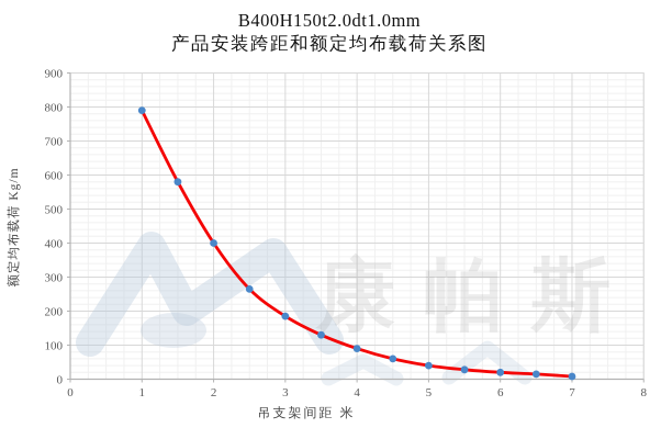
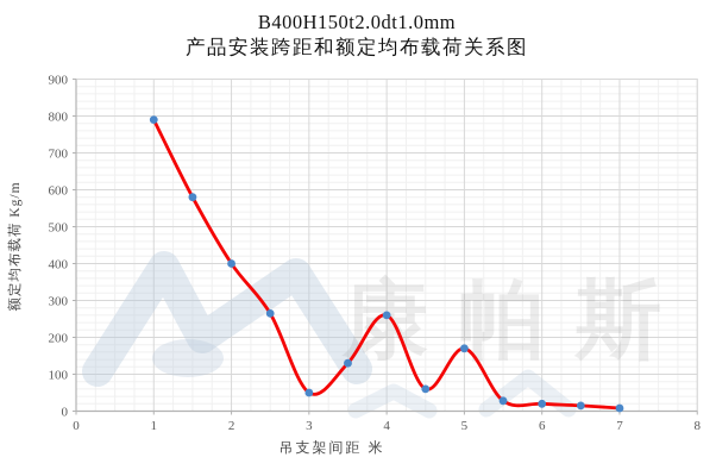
3: 180 -> 50
4: 90 -> 260
5: 40 -> 170
